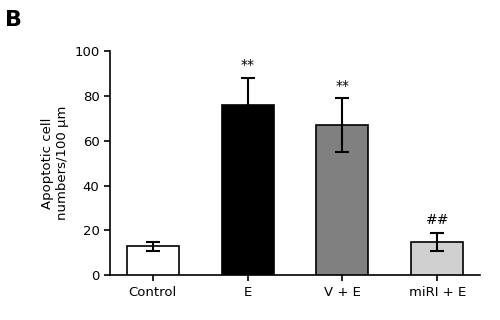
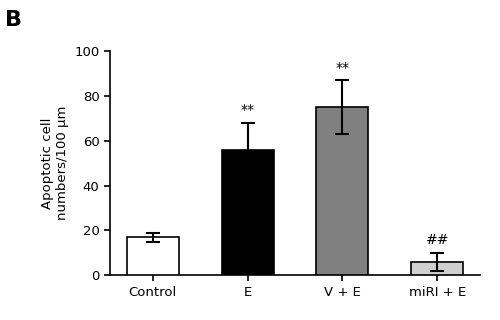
Control: 13 -> 17
E: 76 -> 56
V + E: 67 -> 75
miRI + E: 15 -> 6
